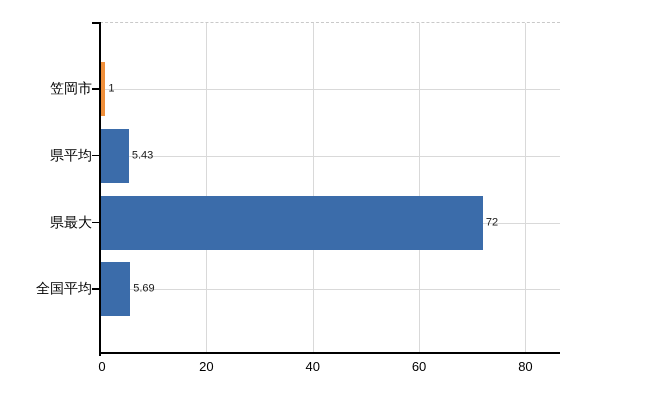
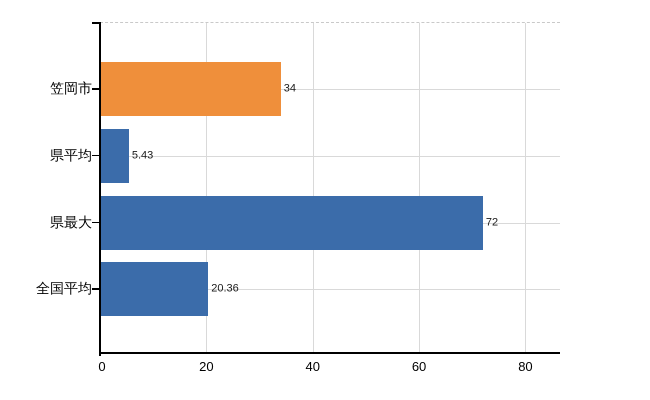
笠岡市: 1 -> 34
全国平均: 5.69 -> 20.36
